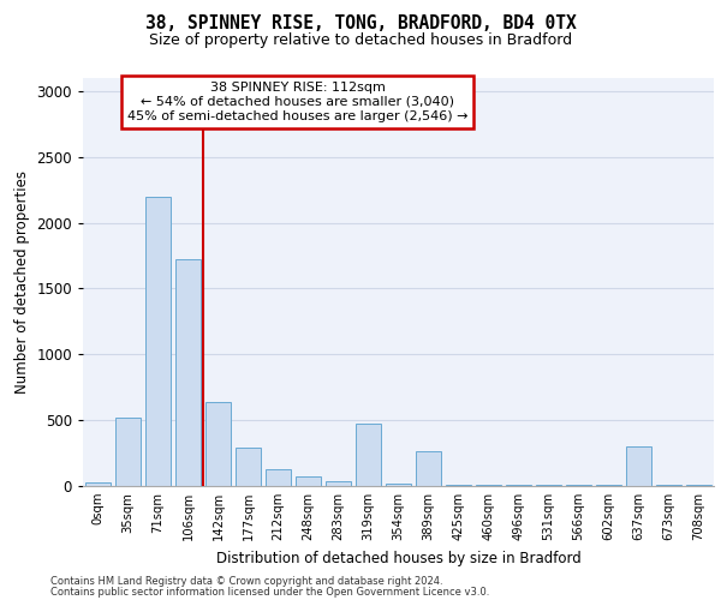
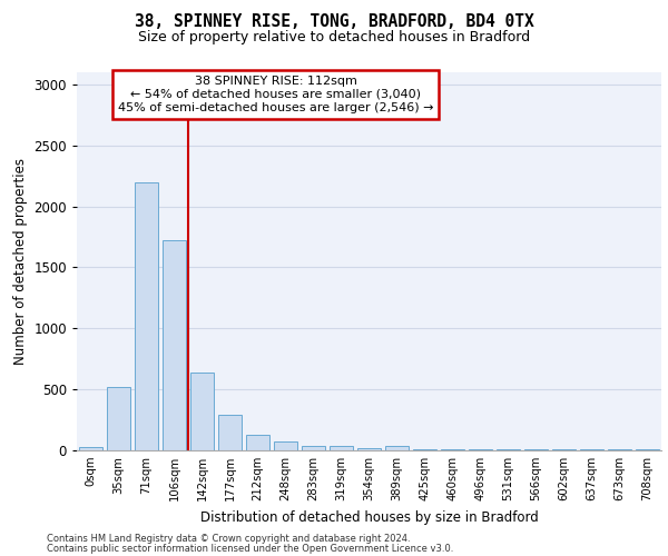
319sqm: 470 -> 40
389sqm: 260 -> 40
637sqm: 300 -> 0
